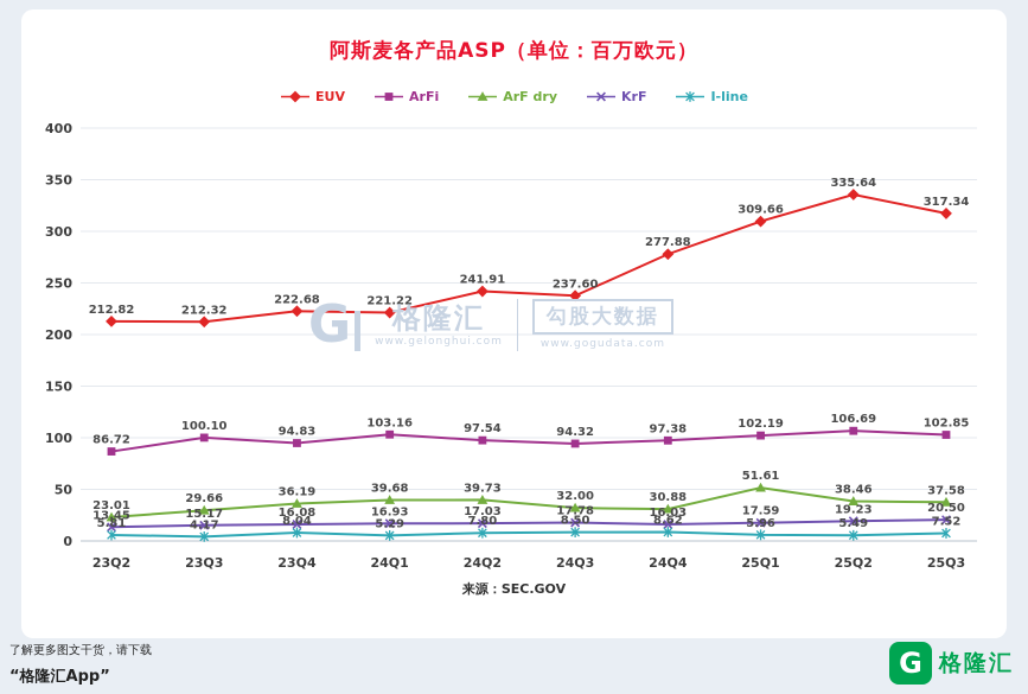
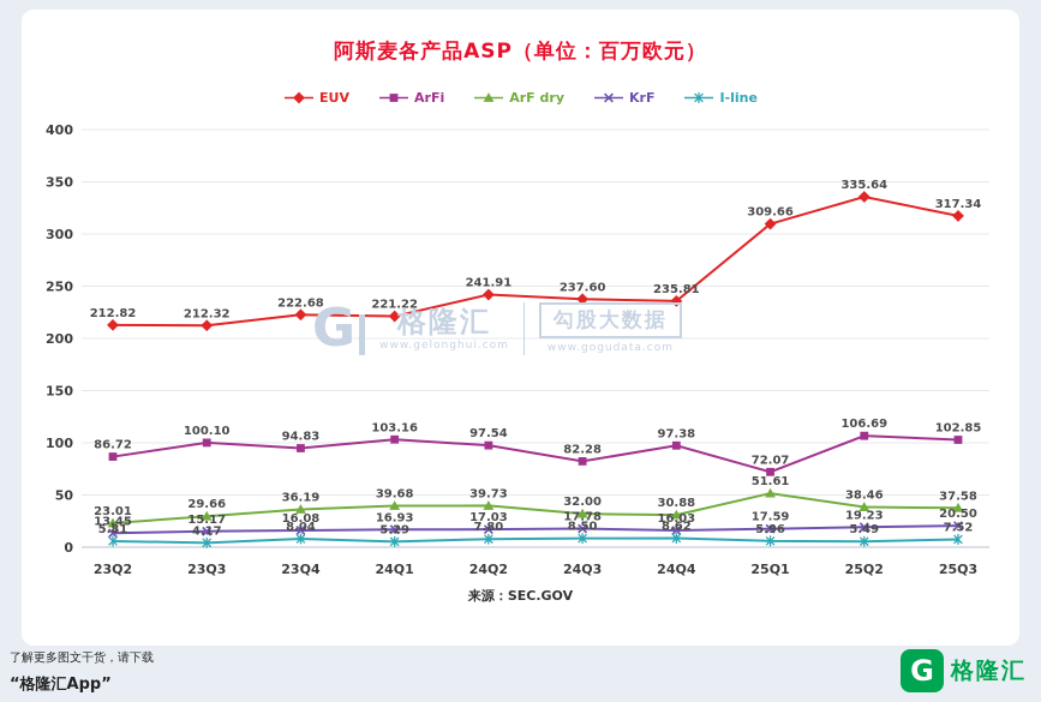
ArFi/24Q3: 94.32 -> 82.28
EUV/24Q4: 277.88 -> 235.81
ArFi/25Q1: 102.19 -> 72.07
